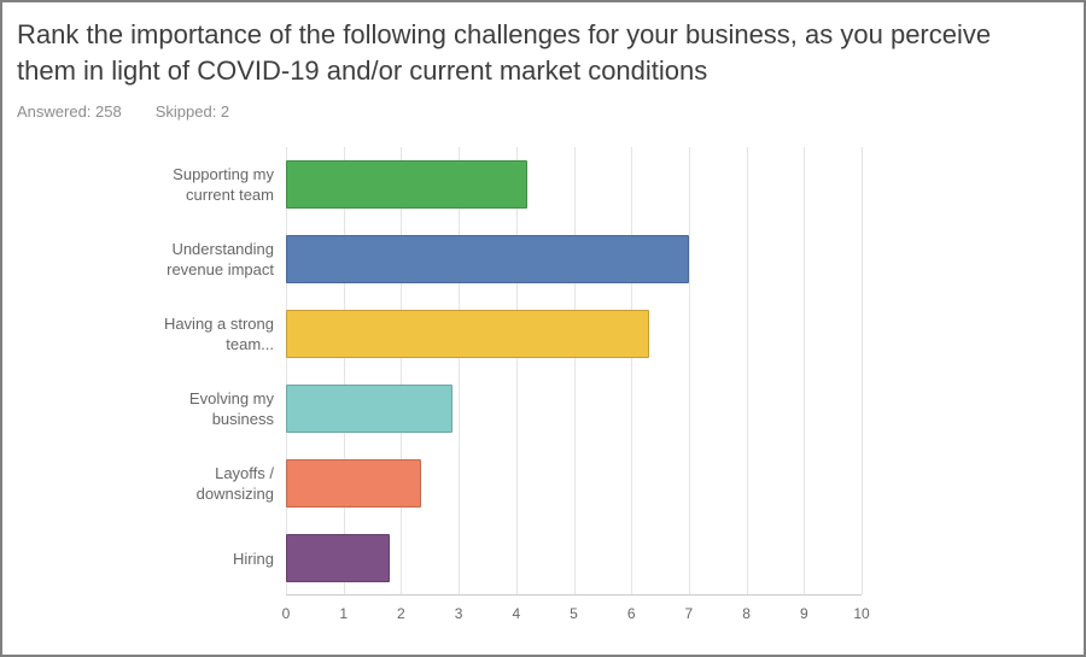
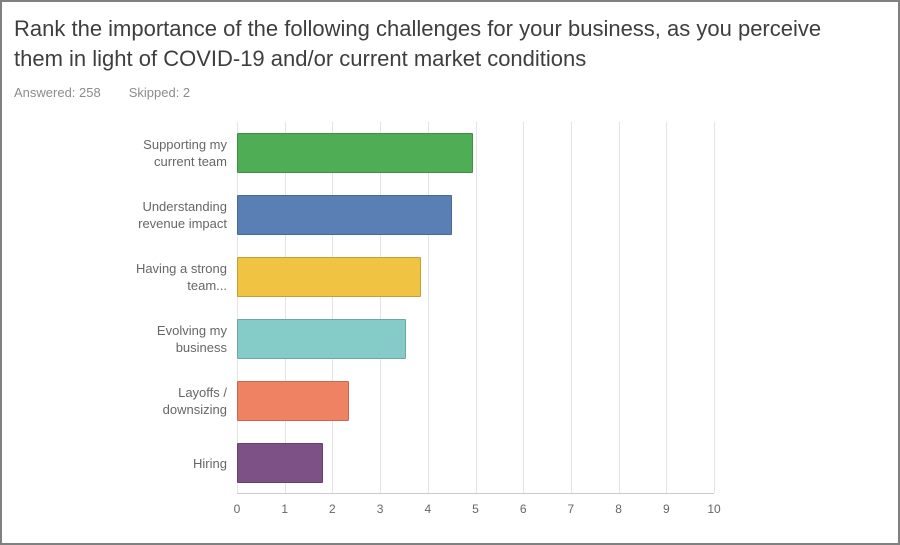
Supporting my current team: 4.2 -> 5.0
Understanding revenue impact: 7.0 -> 4.5
Having a strong team...: 6.3 -> 3.9
Evolving my business: 2.9 -> 3.5
